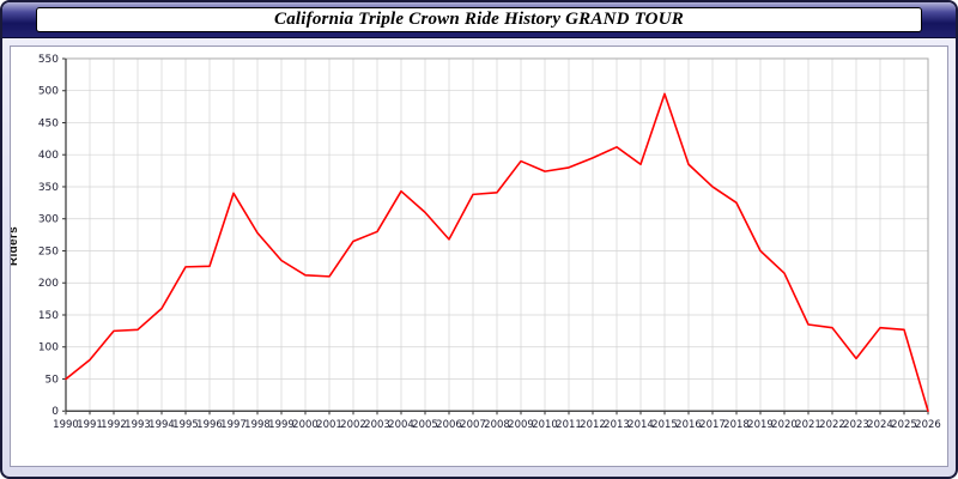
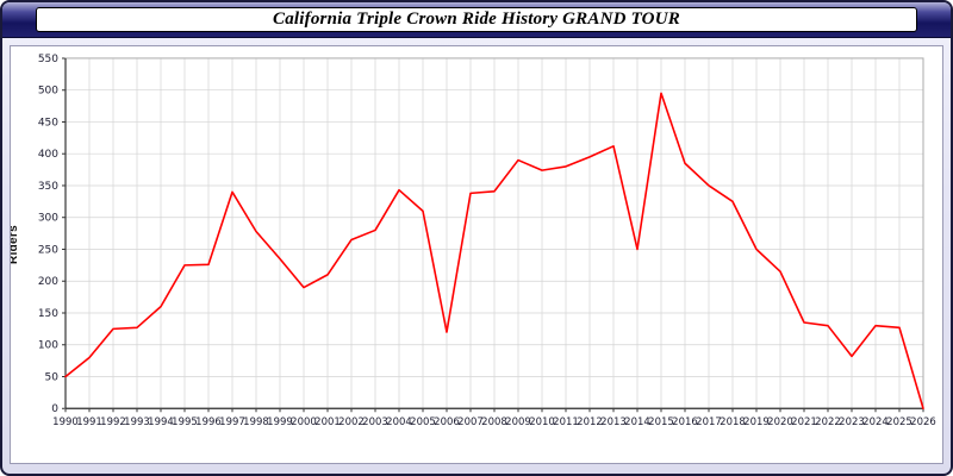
2000: 210 -> 190
2006: 270 -> 120
2014: 380 -> 250
